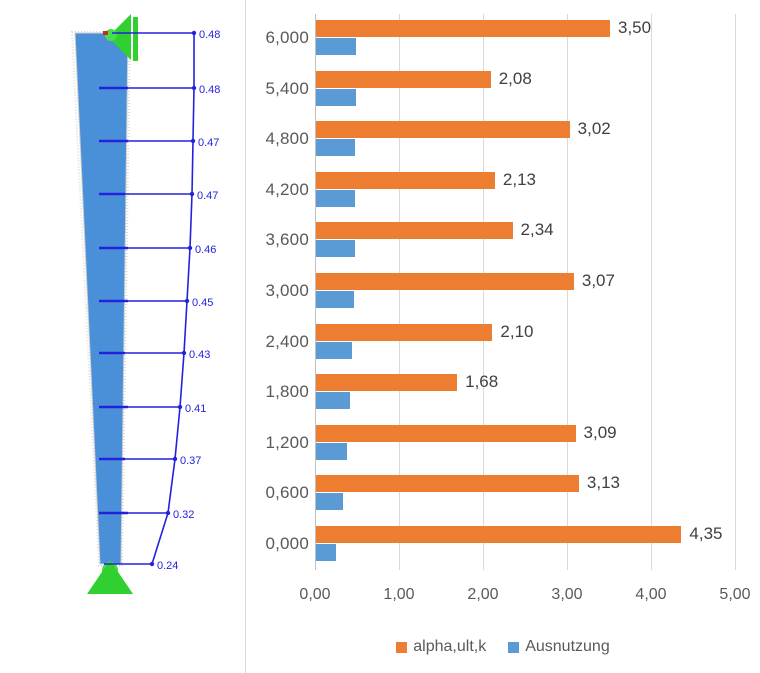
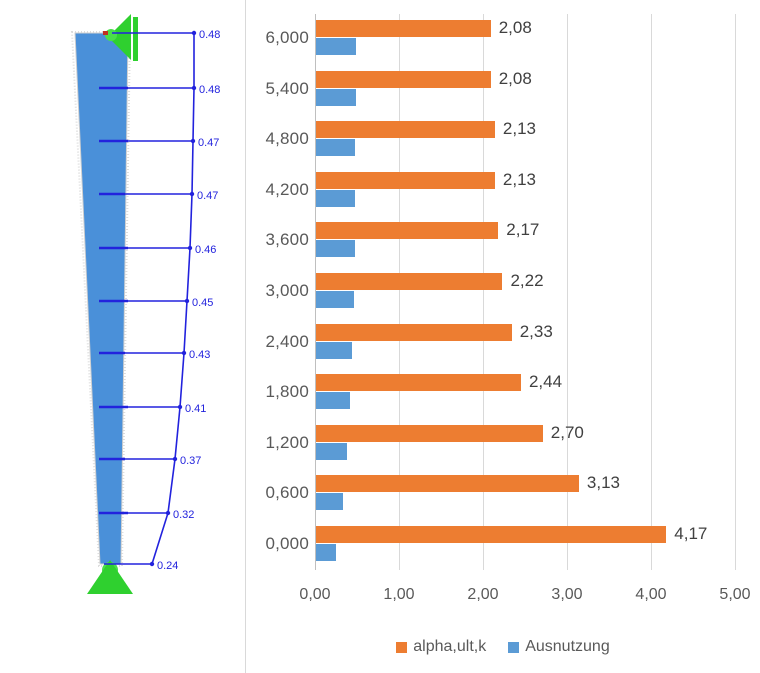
alpha,ult,k/0,000: 4,35 -> 4,17
alpha,ult,k/1,200: 3,09 -> 2,70
alpha,ult,k/1,800: 1,68 -> 2,44
alpha,ult,k/2,400: 2,10 -> 2,33
alpha,ult,k/3,000: 3,07 -> 2,22
alpha,ult,k/3,600: 2,34 -> 2,17
alpha,ult,k/4,800: 3,02 -> 2,13
alpha,ult,k/6,000: 3,50 -> 2,08
